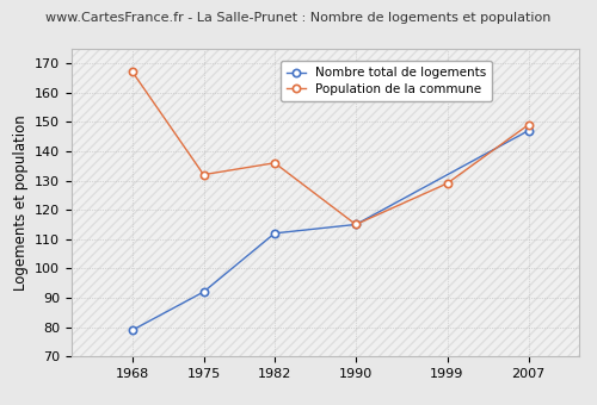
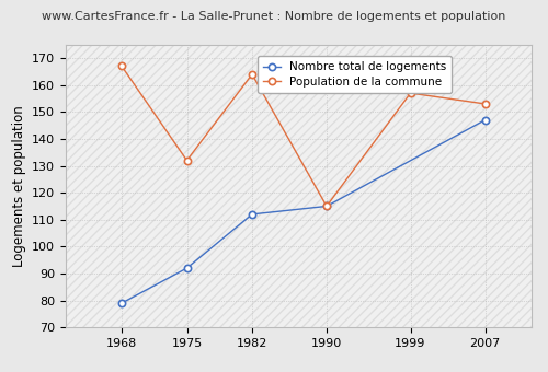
Population de la commune/1982: 136 -> 164
Population de la commune/1999: 129 -> 157
Population de la commune/2007: 149 -> 153
